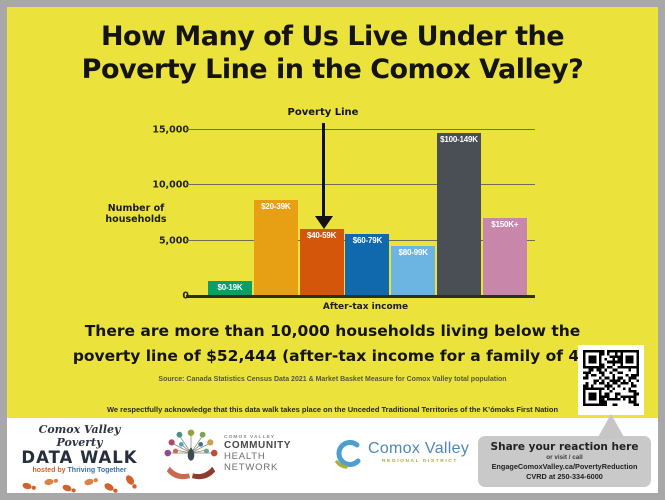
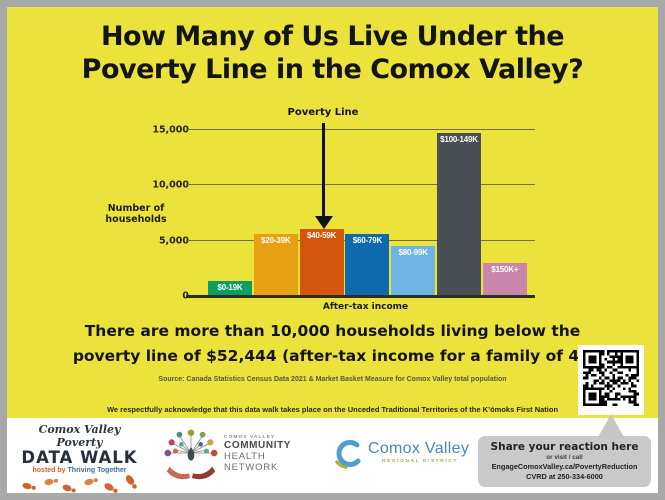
$20-39K: 8600 -> 5500
$150K+: 7000 -> 2900
